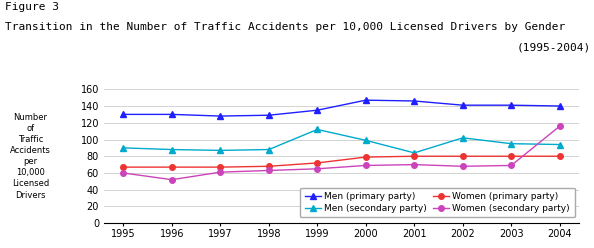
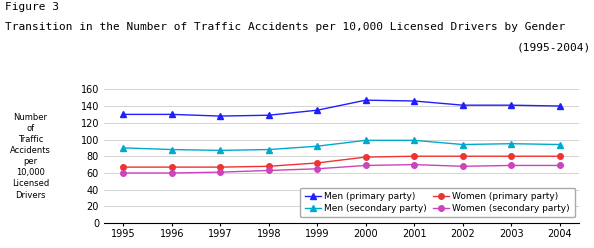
Women (secondary party)/1996: 52 -> 60
Men (secondary party)/1999: 112 -> 92
Men (secondary party)/2001: 84 -> 99
Men (secondary party)/2002: 102 -> 94
Women (secondary party)/2004: 116 -> 69
